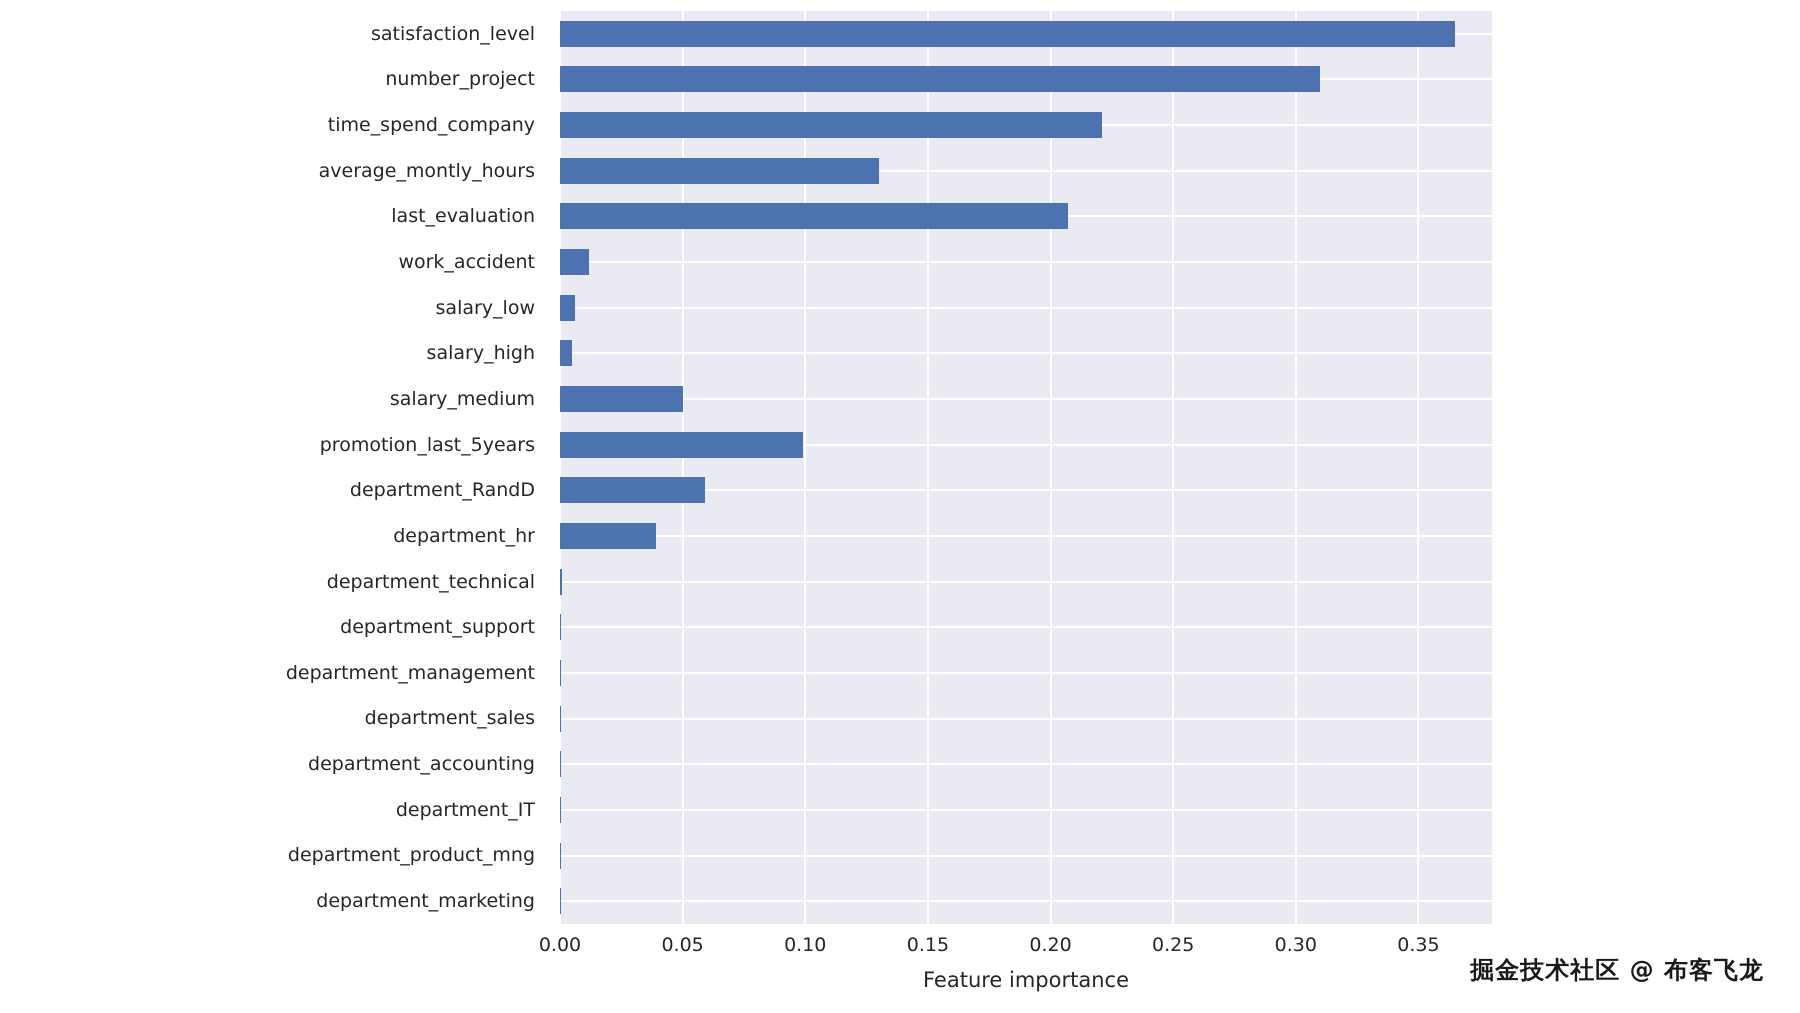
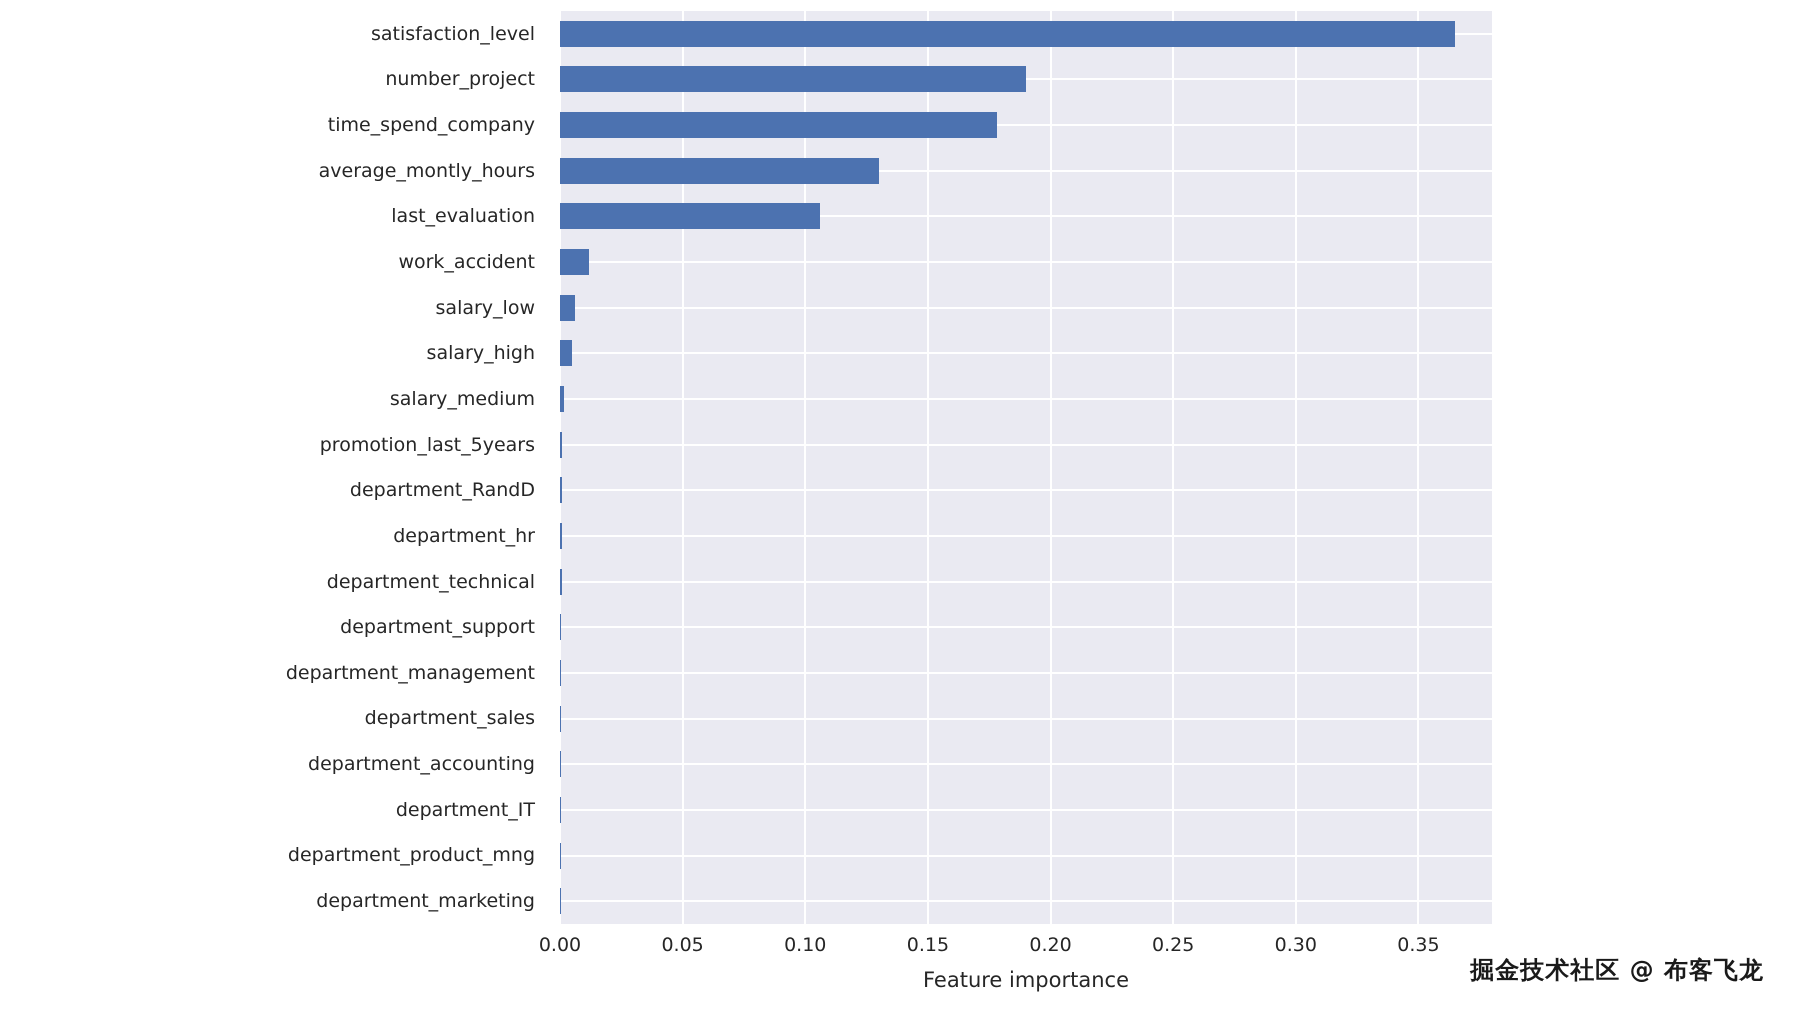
number_project: 0.310 -> 0.190
time_spend_company: 0.221 -> 0.178
last_evaluation: 0.207 -> 0.106
salary_medium: 0.050 -> 0.002
promotion_last_5years: 0.099 -> 0.001
department_RandD: 0.059 -> 0.001
department_hr: 0.039 -> 0.001
